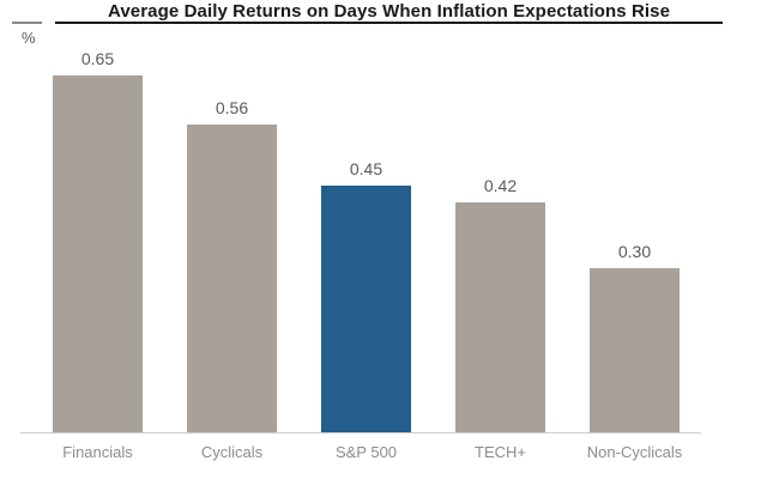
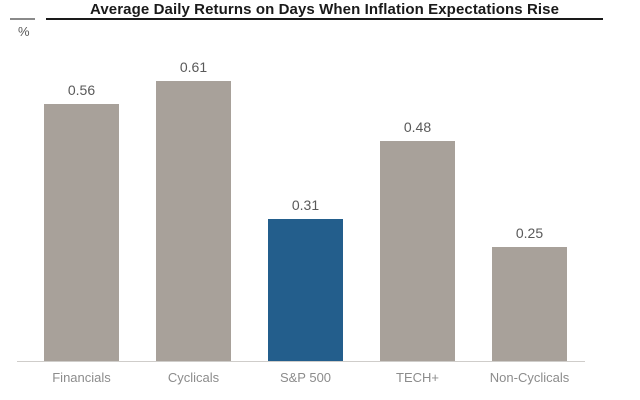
Financials: 0.65 -> 0.56
Cyclicals: 0.56 -> 0.61
S&P 500: 0.45 -> 0.31
TECH+: 0.42 -> 0.48
Non-Cyclicals: 0.30 -> 0.25
